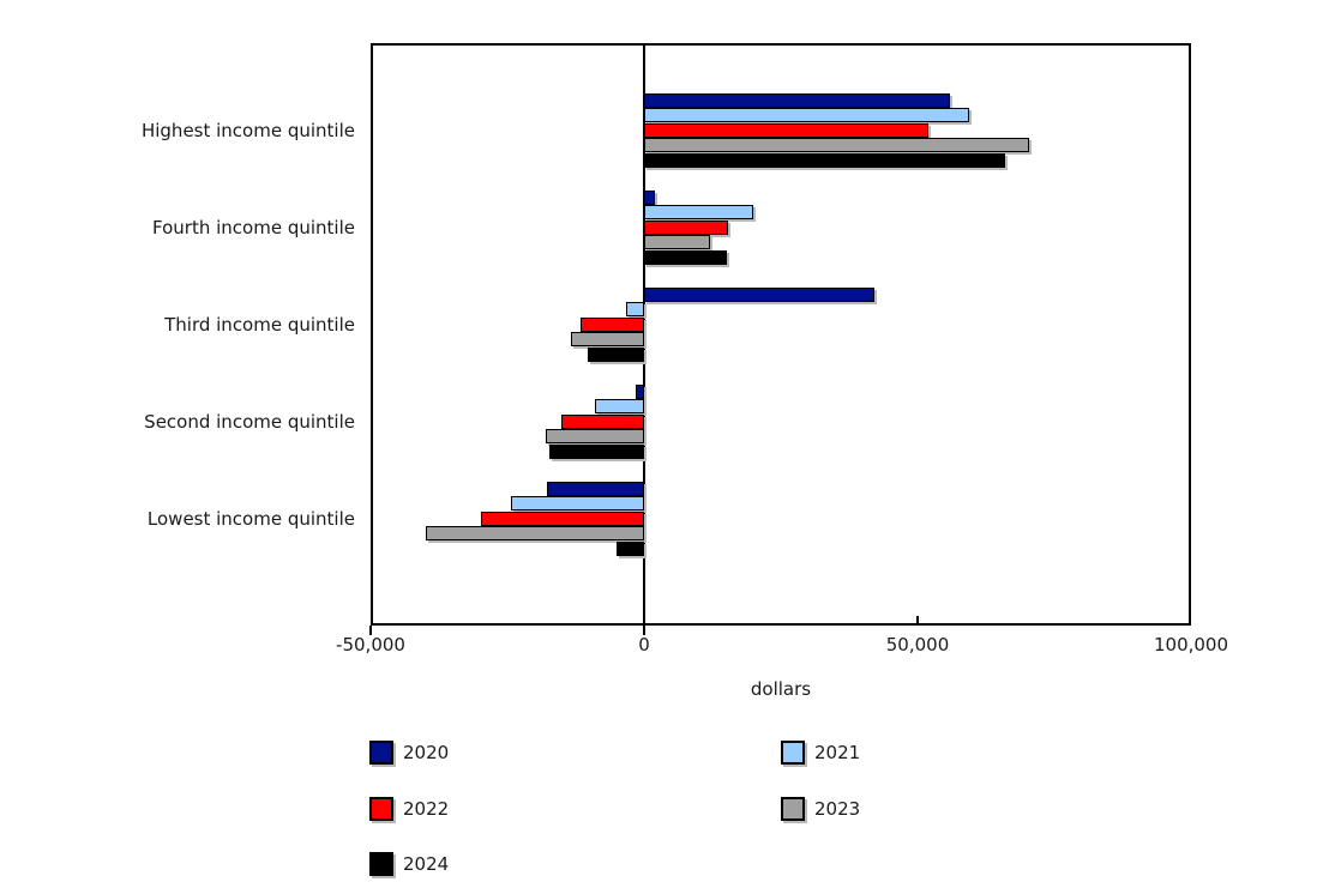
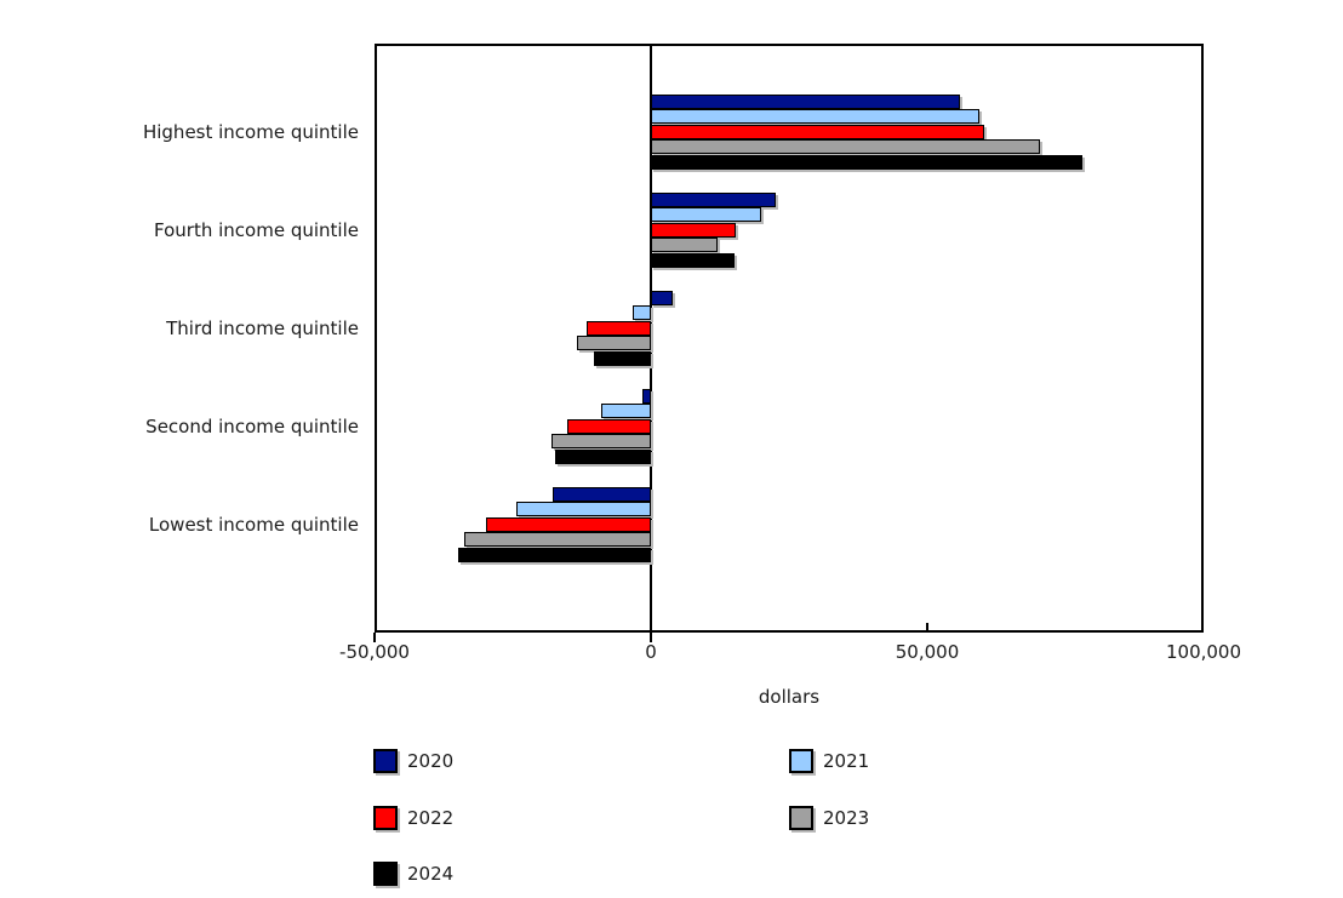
2022/Highest income quintile: 52000 -> 60000
2024/Highest income quintile: 66000 -> 78000
2020/Fourth income quintile: 2000 -> 22000
2020/Third income quintile: 42000 -> 4000
2023/Lowest income quintile: -40000 -> -34000
2024/Lowest income quintile: -5000 -> -35000
